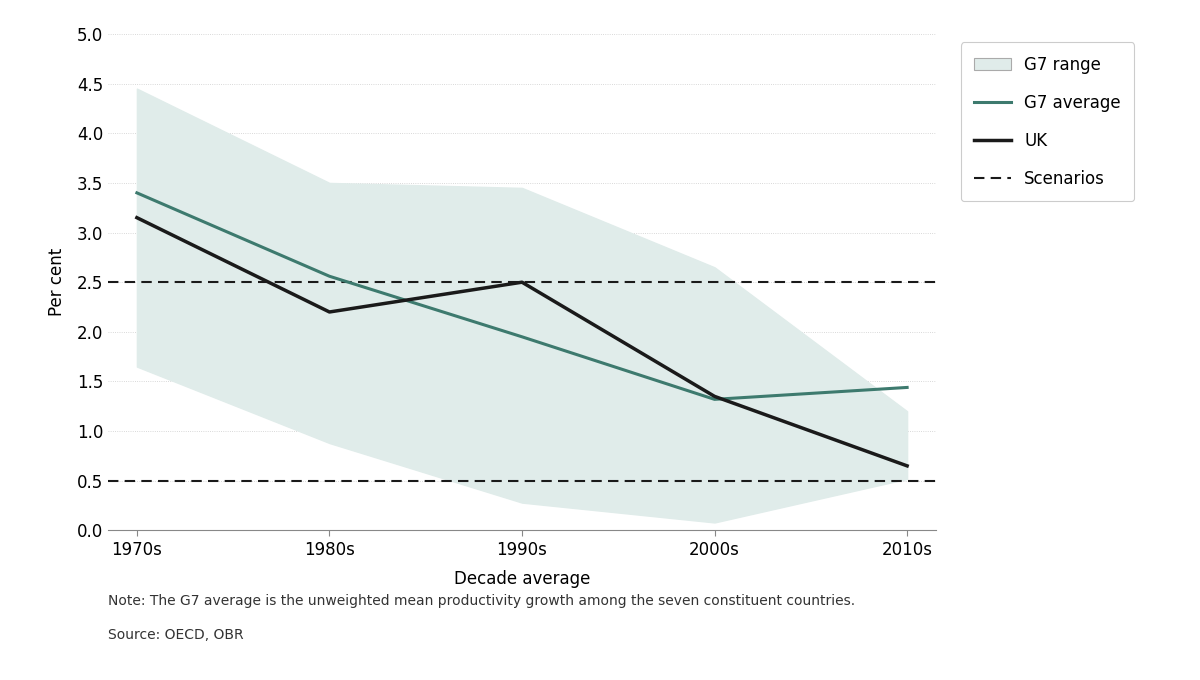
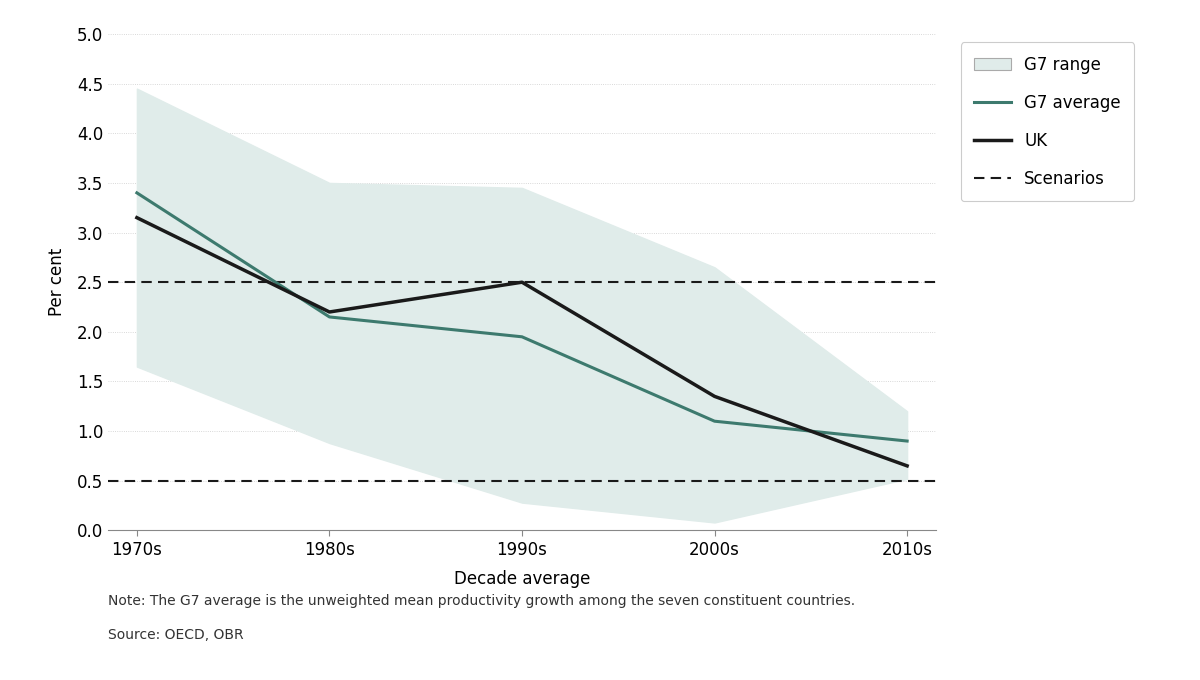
G7 average/1980s: 2.56 -> 2.15
G7 average/2000s: 1.32 -> 1.10
G7 average/2010s: 1.44 -> 0.90
